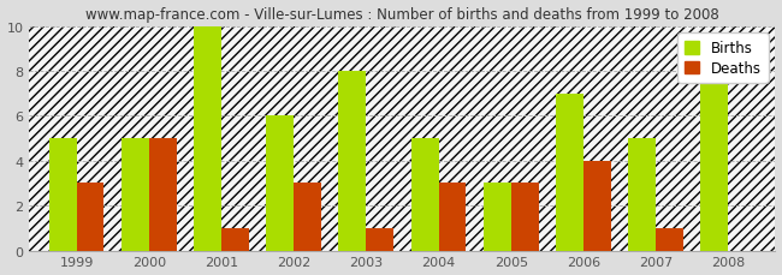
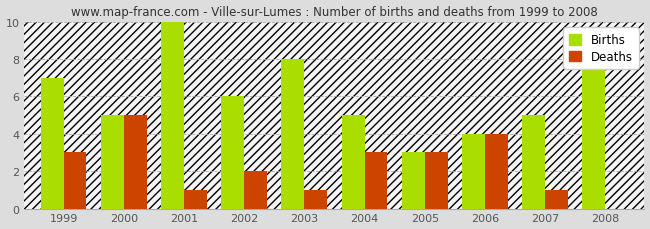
Births/1999: 5 -> 7
Deaths/2002: 3 -> 2
Births/2006: 7 -> 4
